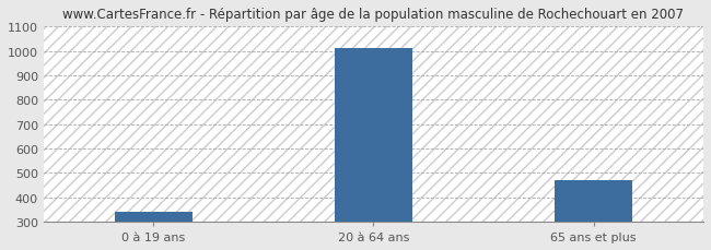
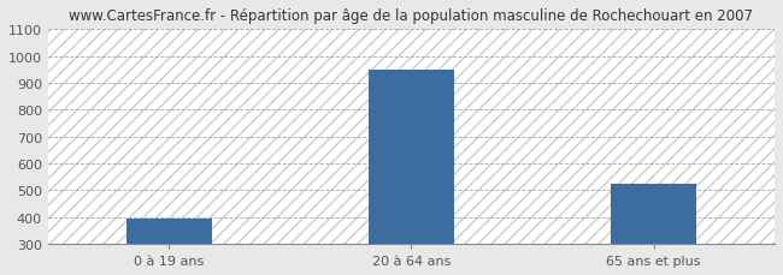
0 à 19 ans: 340 -> 395
20 à 64 ans: 1013 -> 950
65 ans et plus: 468 -> 525
